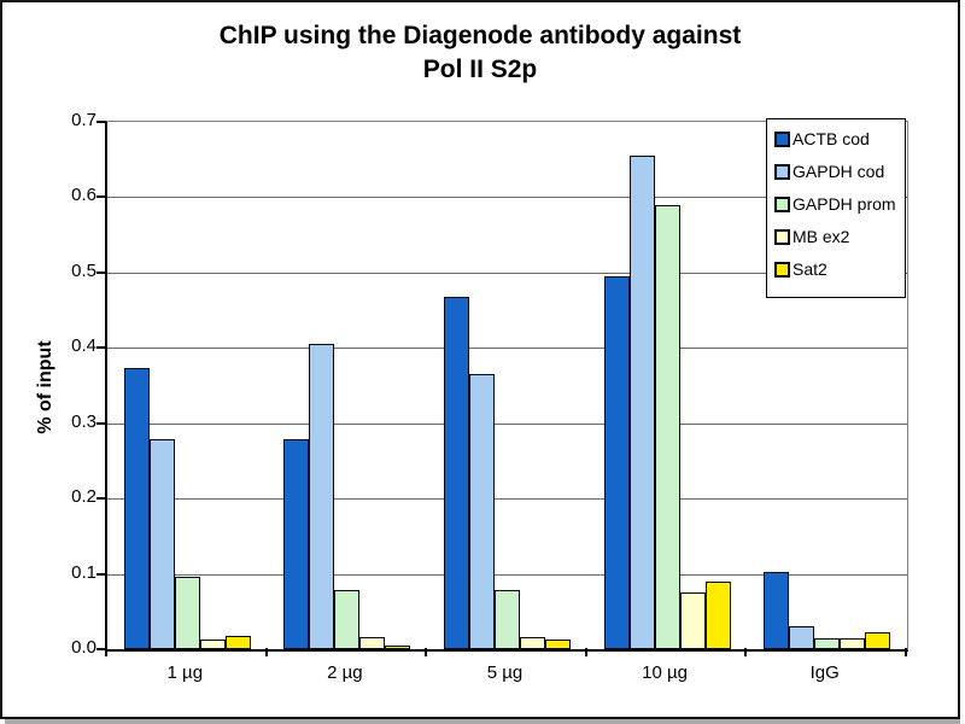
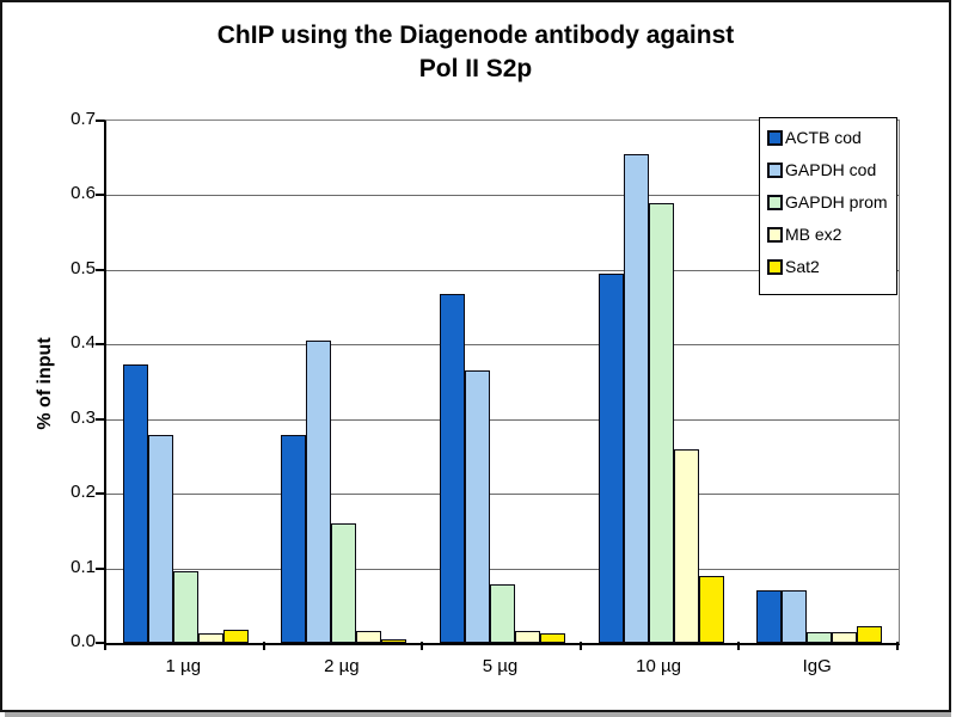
GAPDH prom/2 µg: 0.08 -> 0.16
MB ex2/10 µg: 0.07 -> 0.26
ACTB cod/IgG: 0.10 -> 0.07
GAPDH cod/IgG: 0.03 -> 0.07
